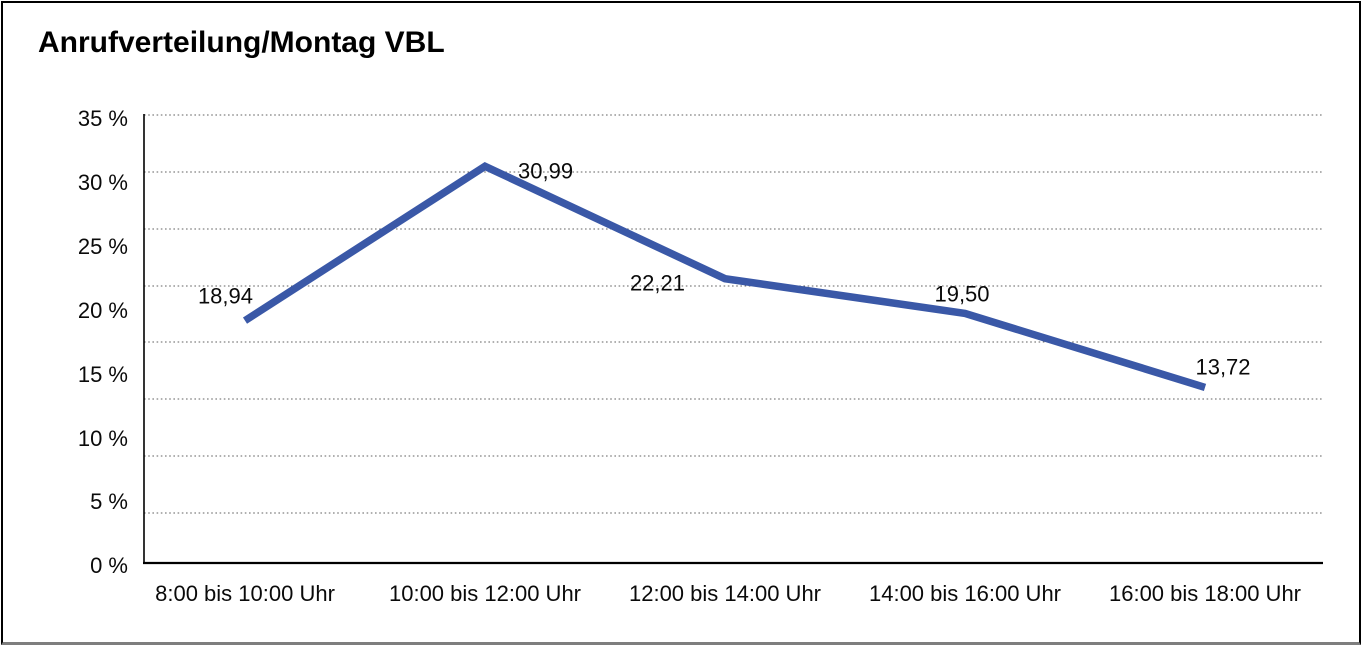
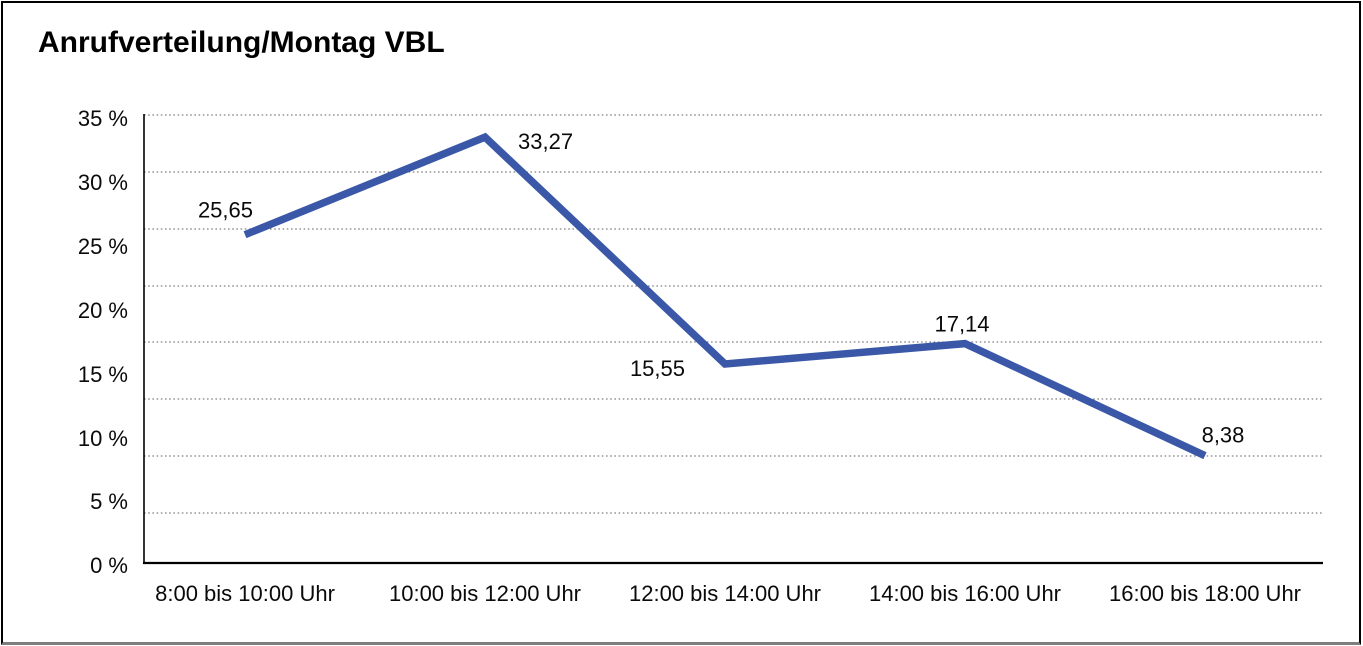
8:00 bis 10:00 Uhr: 18,94 -> 25,65
10:00 bis 12:00 Uhr: 30,99 -> 33,27
12:00 bis 14:00 Uhr: 22,21 -> 15,55
14:00 bis 16:00 Uhr: 19,50 -> 17,14
16:00 bis 18:00 Uhr: 13,72 -> 8,38
